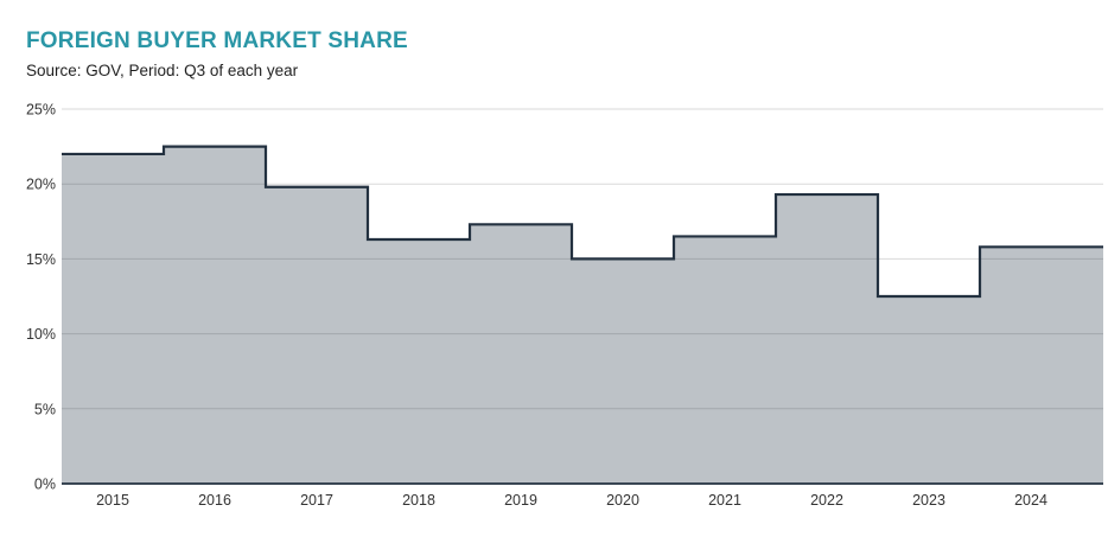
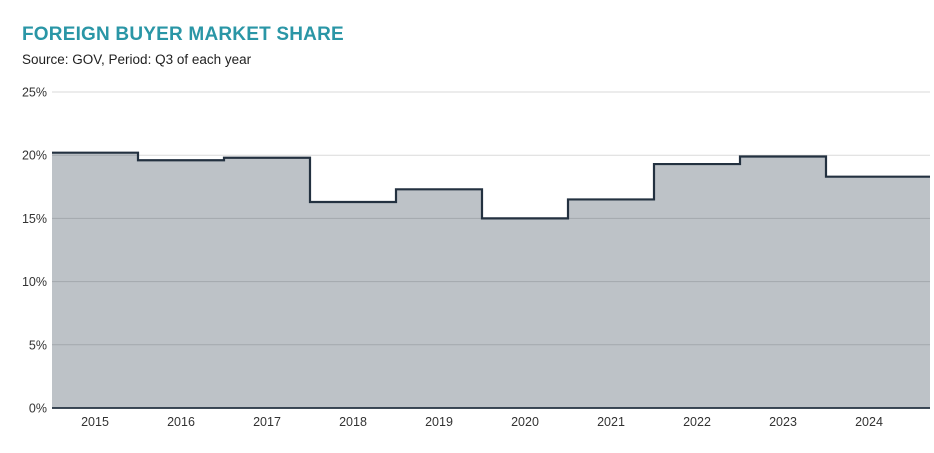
2015: 22.0% -> 20.2%
2016: 22.5% -> 19.6%
2023: 12.5% -> 19.9%
2024: 15.8% -> 18.3%
